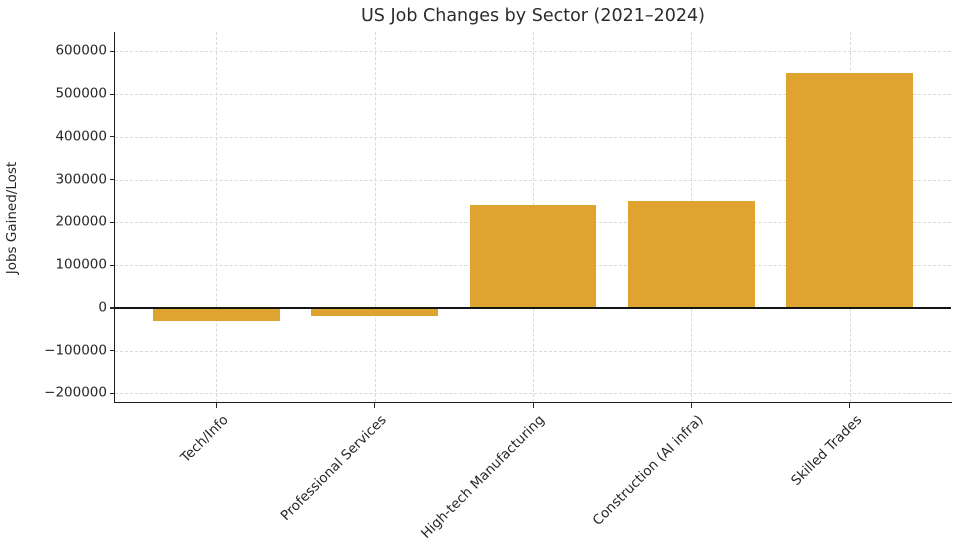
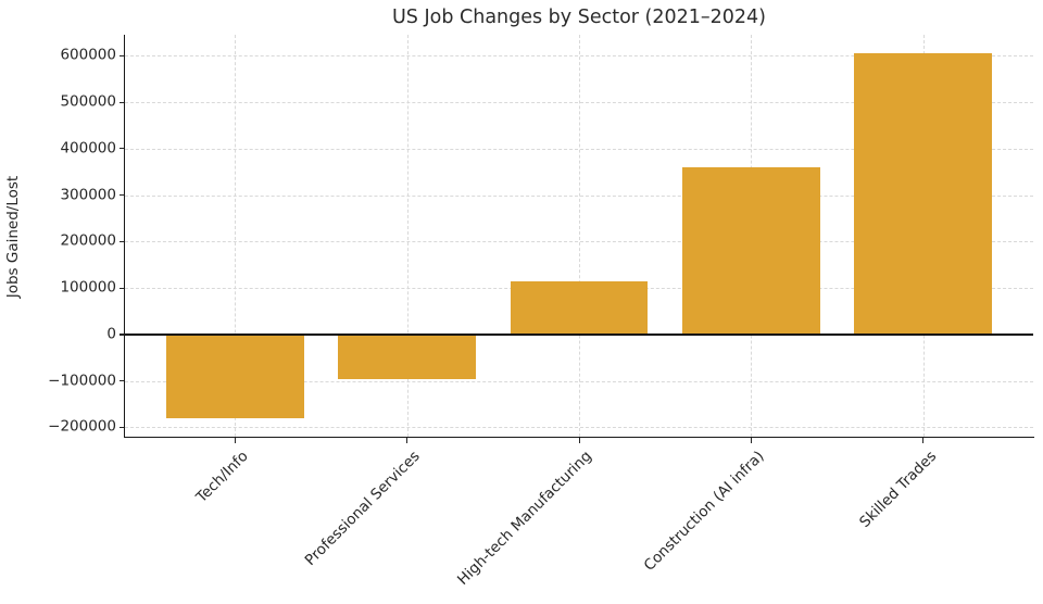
Tech/Info: -30000 -> -180000
Professional Services: -20000 -> -100000
High-tech Manufacturing: 240000 -> 120000
Construction (AI infra): 250000 -> 360000
Skilled Trades: 550000 -> 600000
